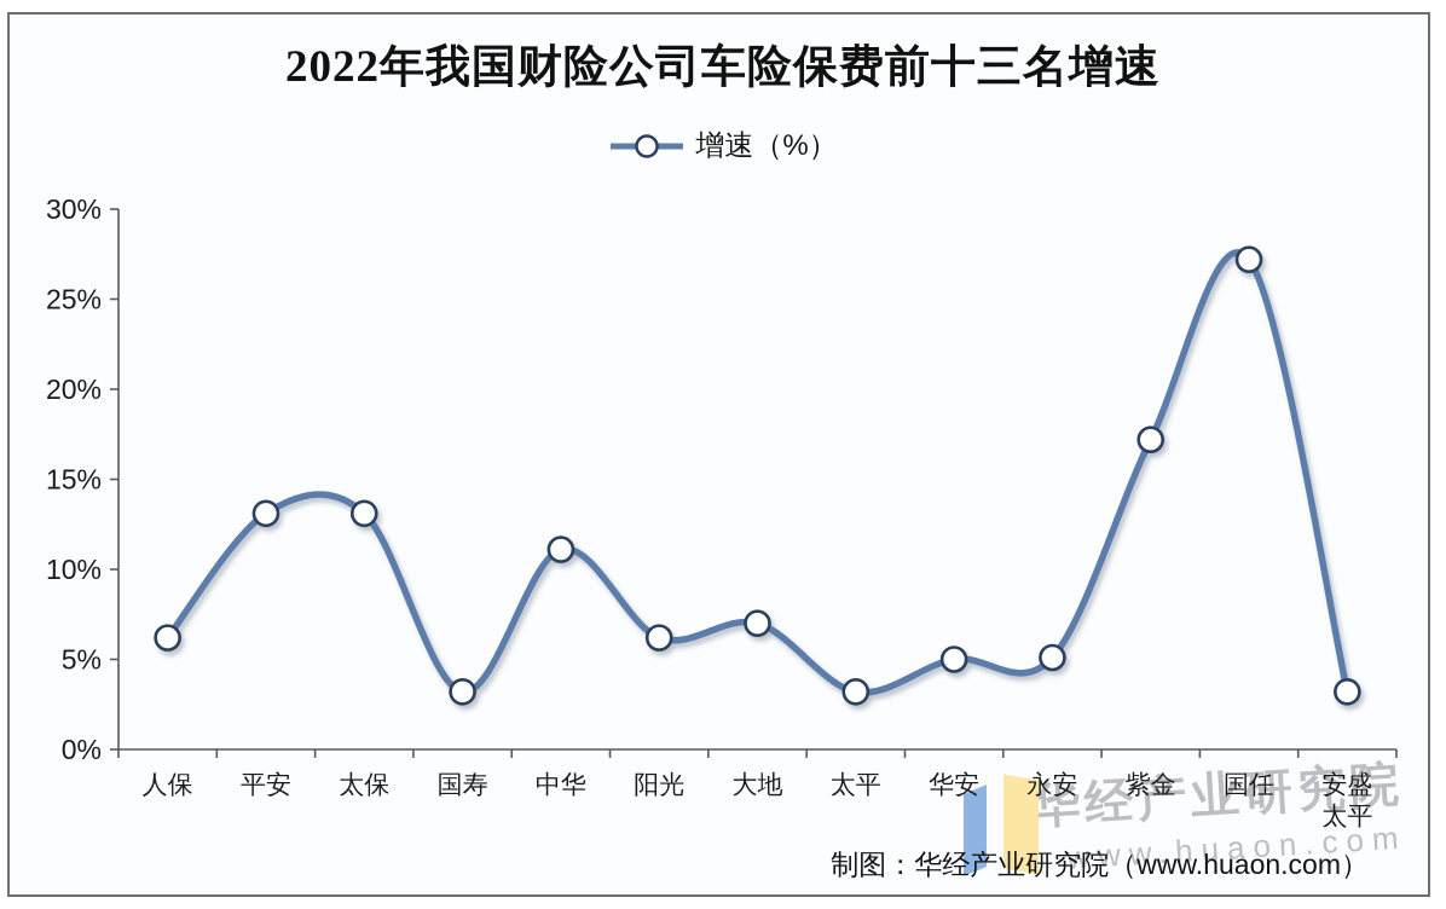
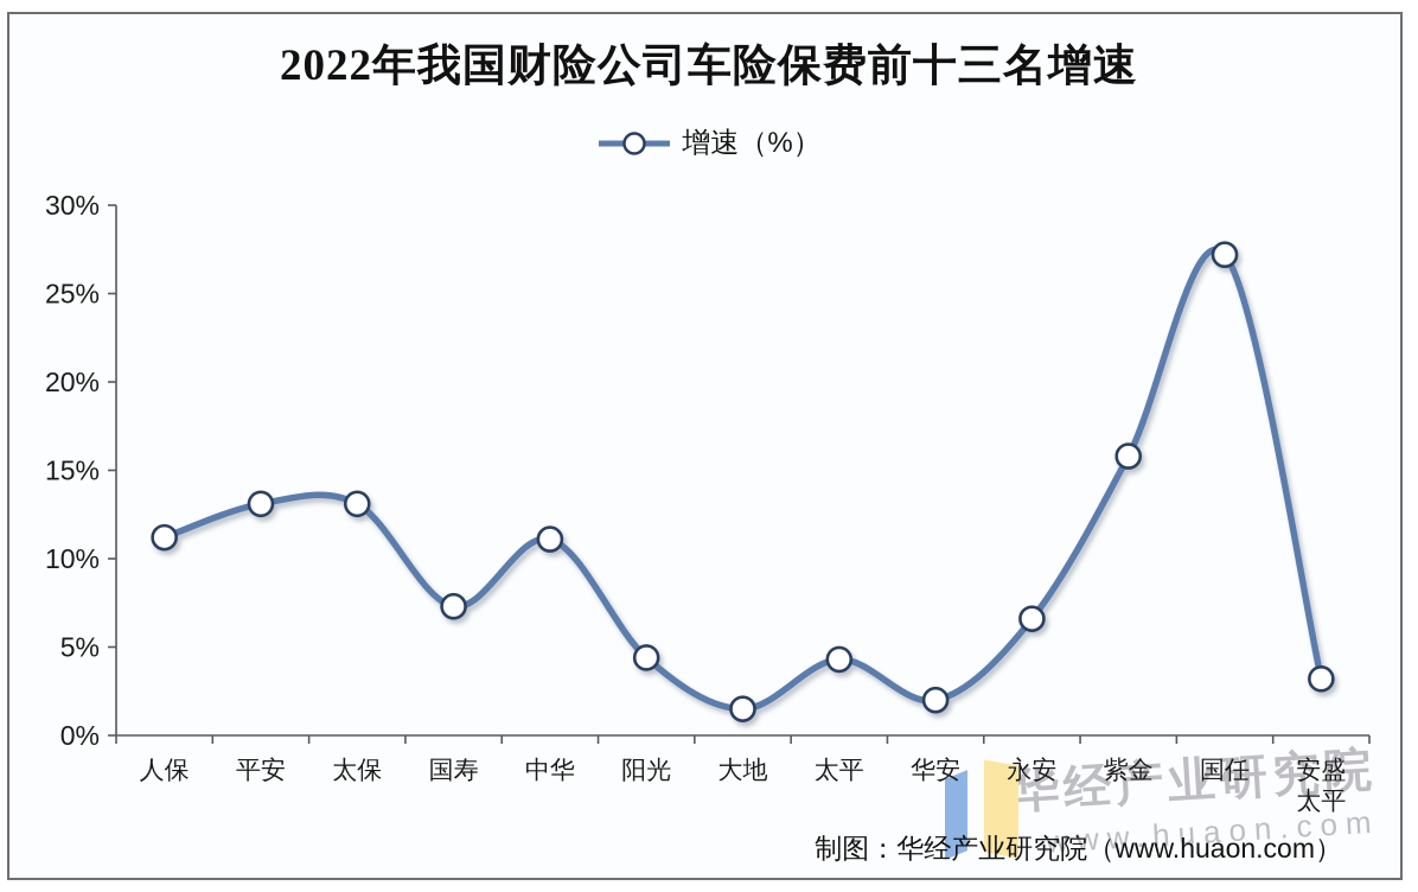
人保: 6.2% -> 11.2%
国寿: 3.2% -> 7.3%
阳光: 6.2% -> 4.4%
大地: 7.0% -> 1.5%
太平: 3.2% -> 4.3%
华安: 5.0% -> 2.0%
永安: 5.1% -> 6.6%
紫金: 17.2% -> 15.8%
